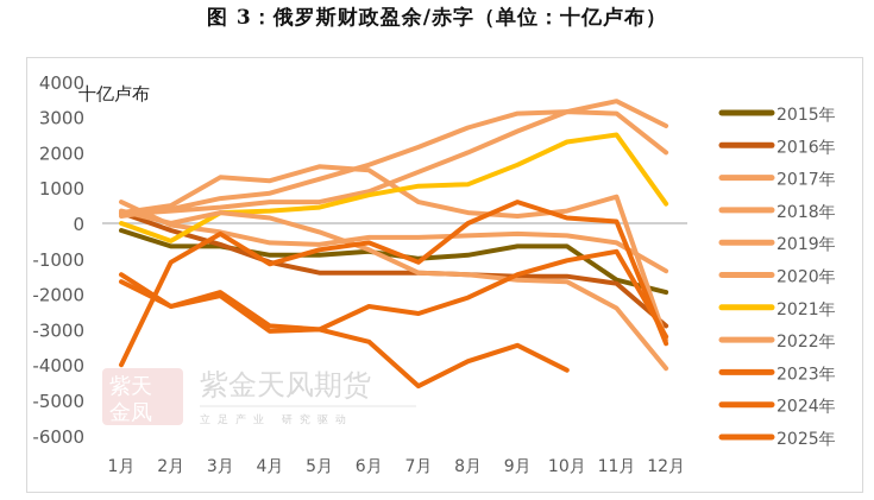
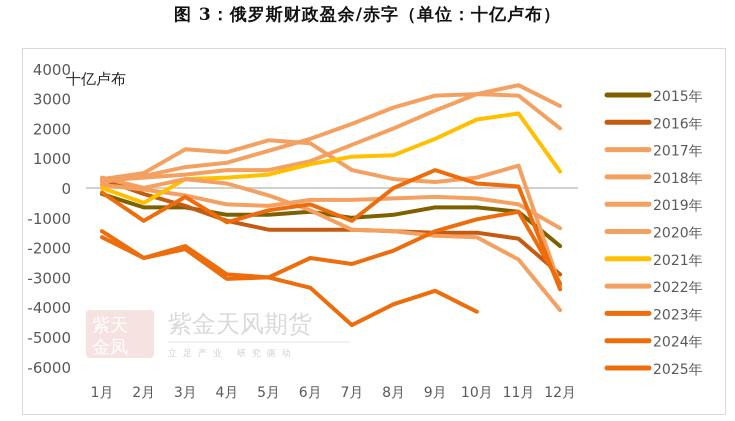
2020年/1月: 600 -> 100
2023年/1月: -4000 -> -200
2015年/11月: -1600 -> -800
